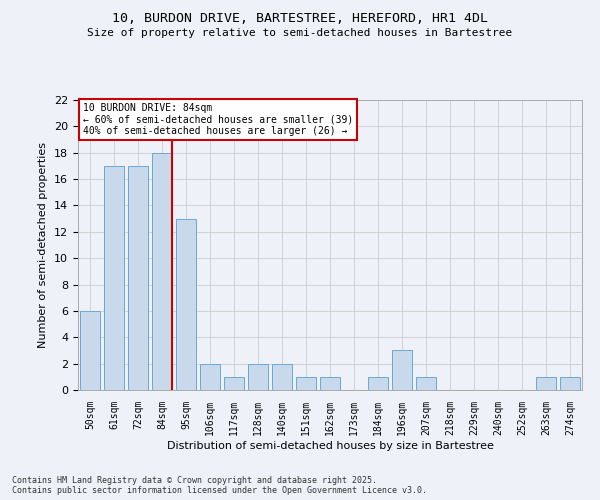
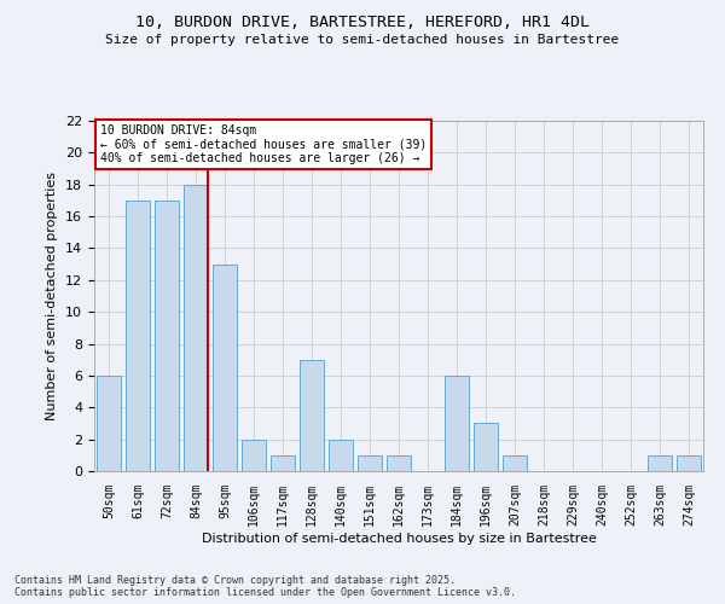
128sqm: 2 -> 7
184sqm: 1 -> 6
